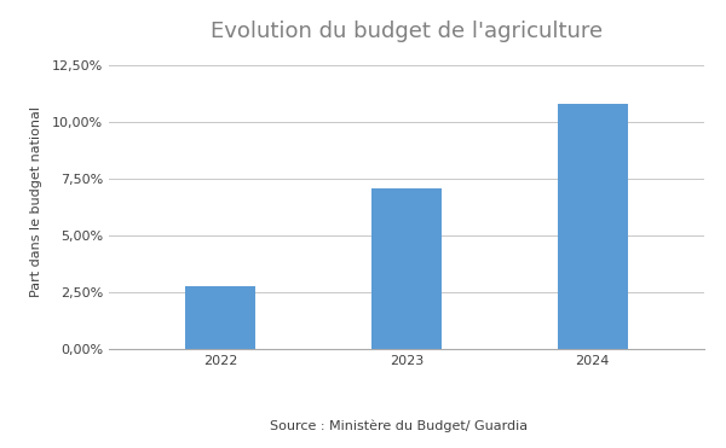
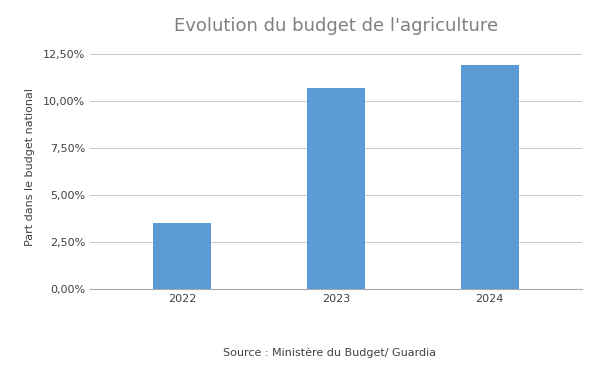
2022: 2,8% -> 3,5%
2023: 7,1% -> 10,7%
2024: 10,8% -> 11,9%
